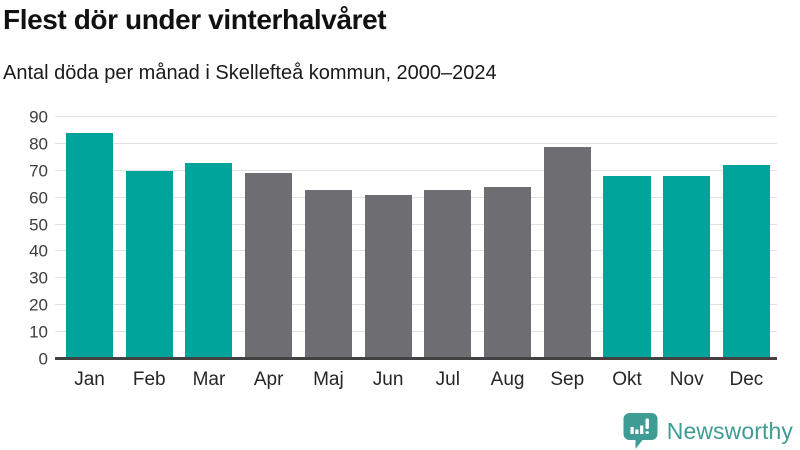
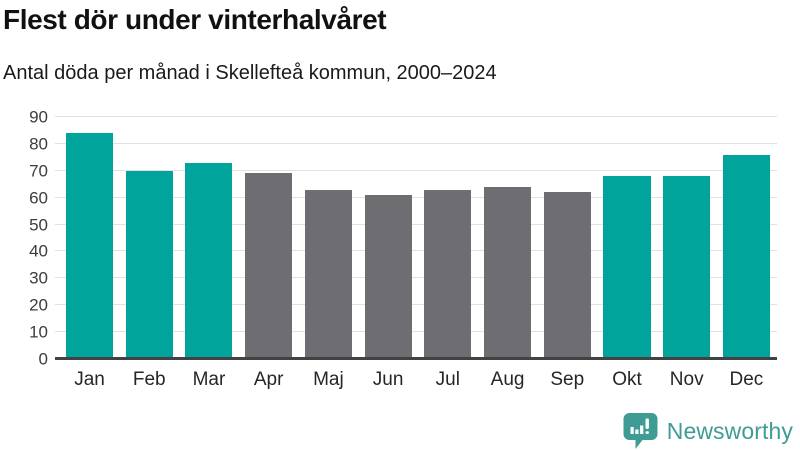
Sep: 79 -> 62
Dec: 72 -> 76
